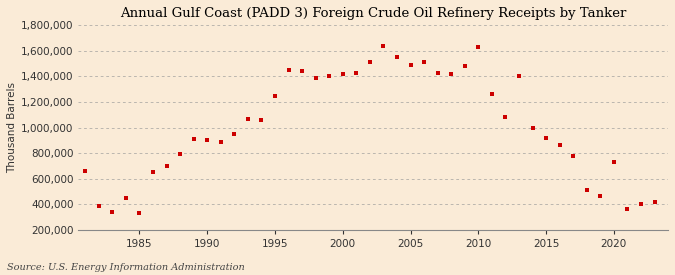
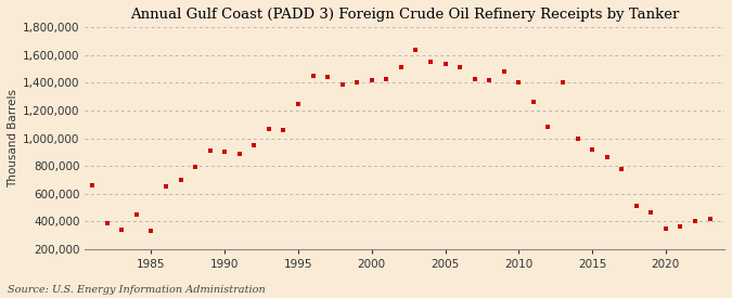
2005: 1,490,000 -> 1,540,000
2010: 1,630,000 -> 1,400,000
2020: 730,000 -> 340,000
